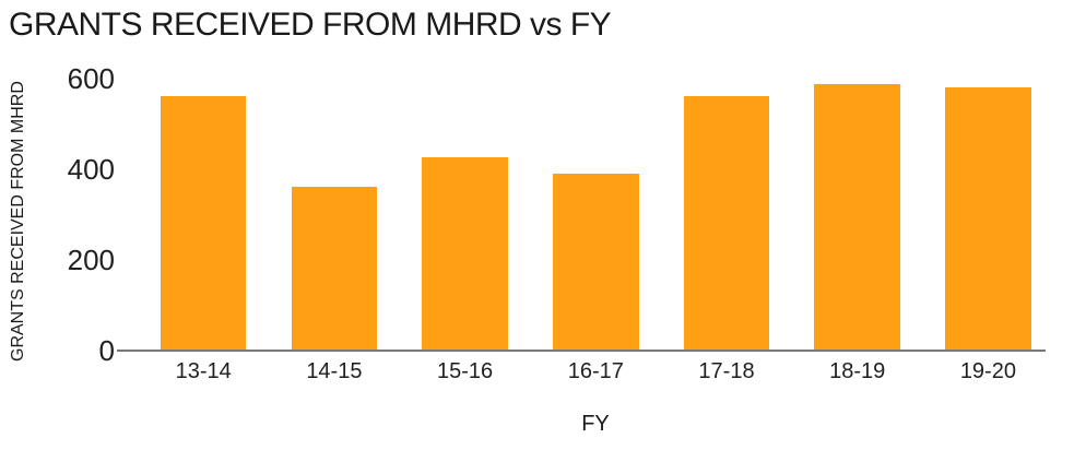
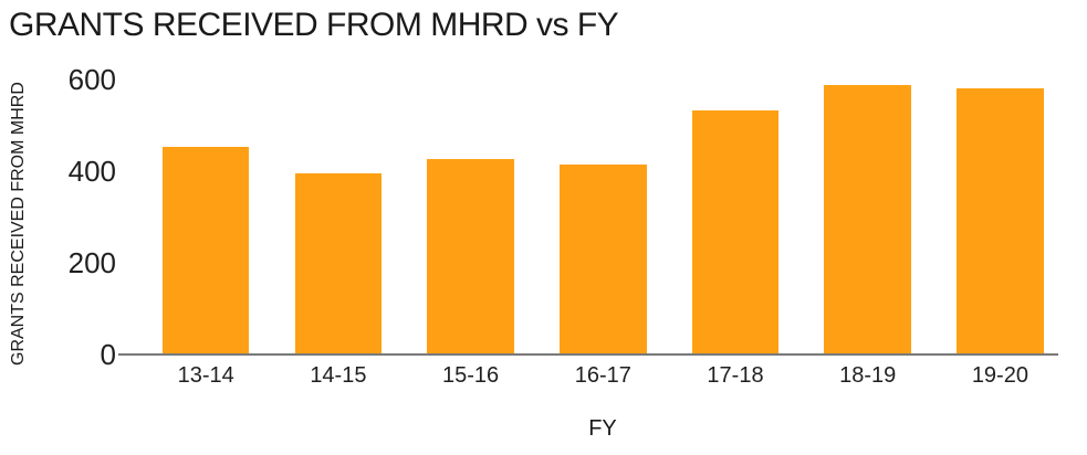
13-14: 560 -> 450
14-15: 360 -> 390
16-17: 390 -> 410
17-18: 560 -> 530
